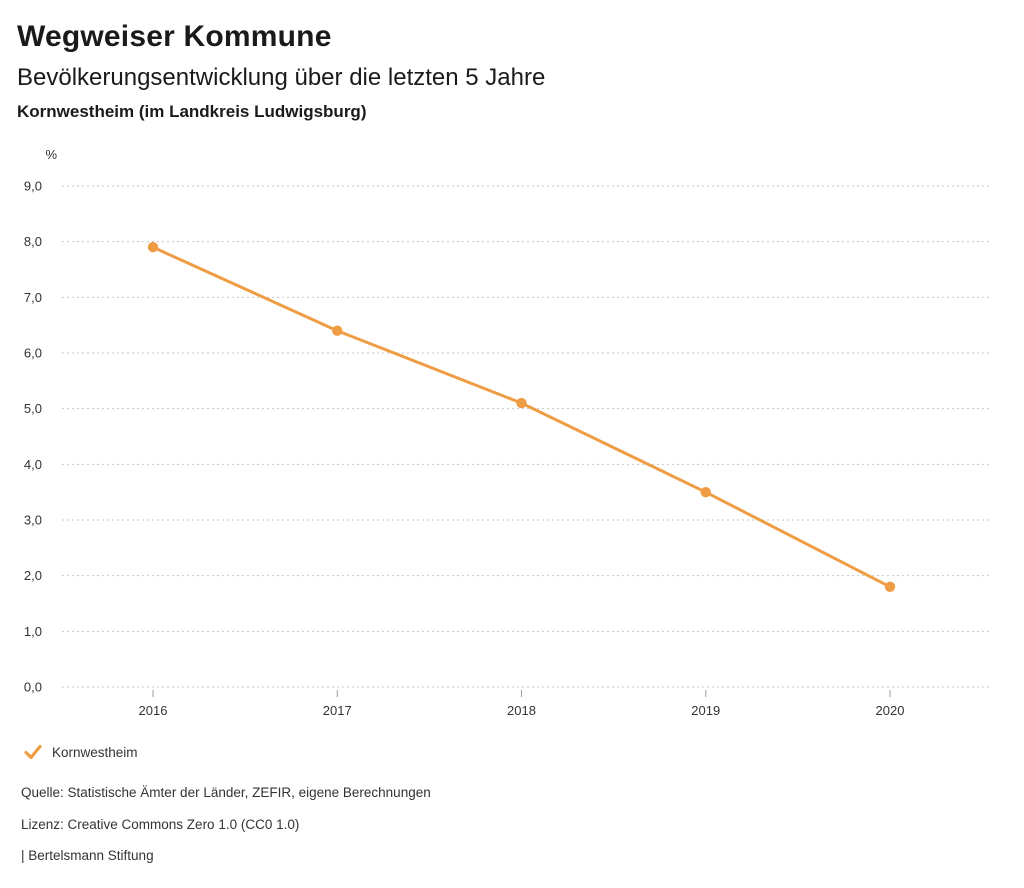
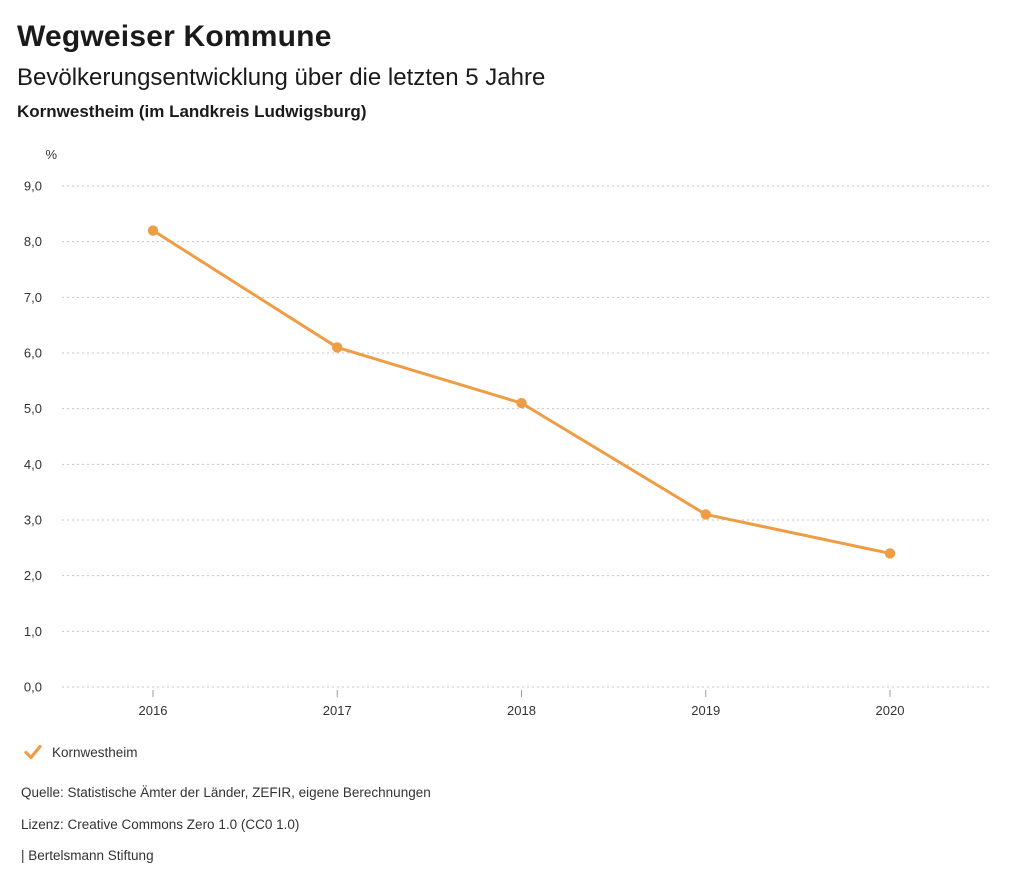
2016: 7,9 -> 8,2
2017: 6,4 -> 6,1
2019: 3,5 -> 3,1
2020: 1,8 -> 2,4
